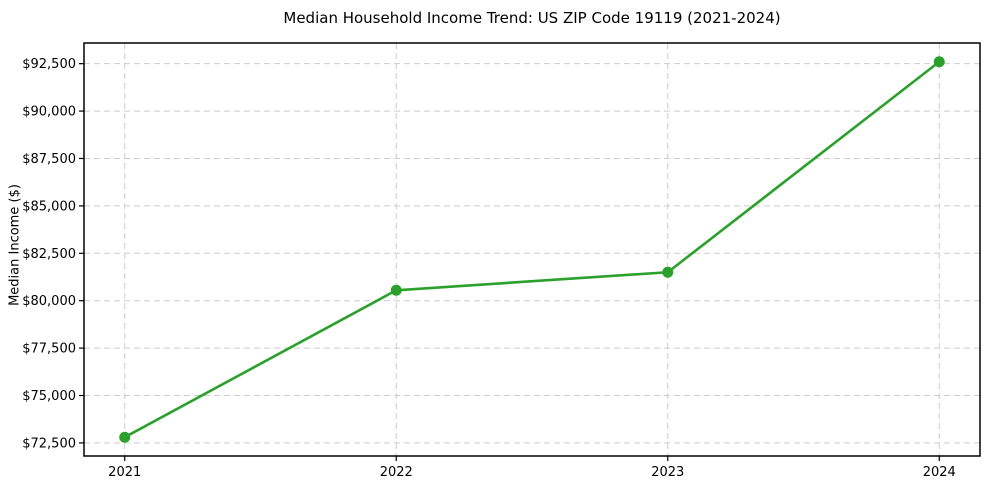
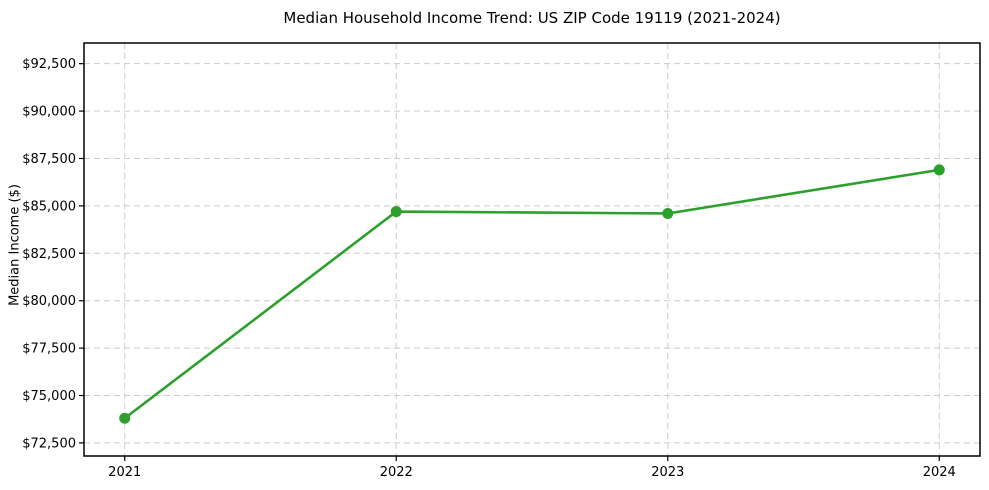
2021: $72800 -> $73800
2022: $80600 -> $84700
2023: $81500 -> $84600
2024: $92600 -> $86900
